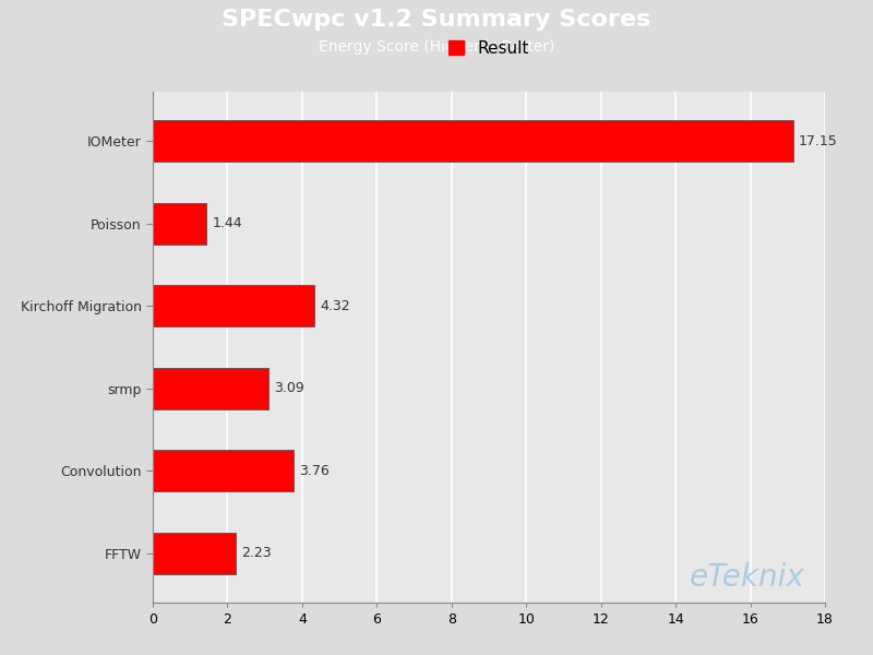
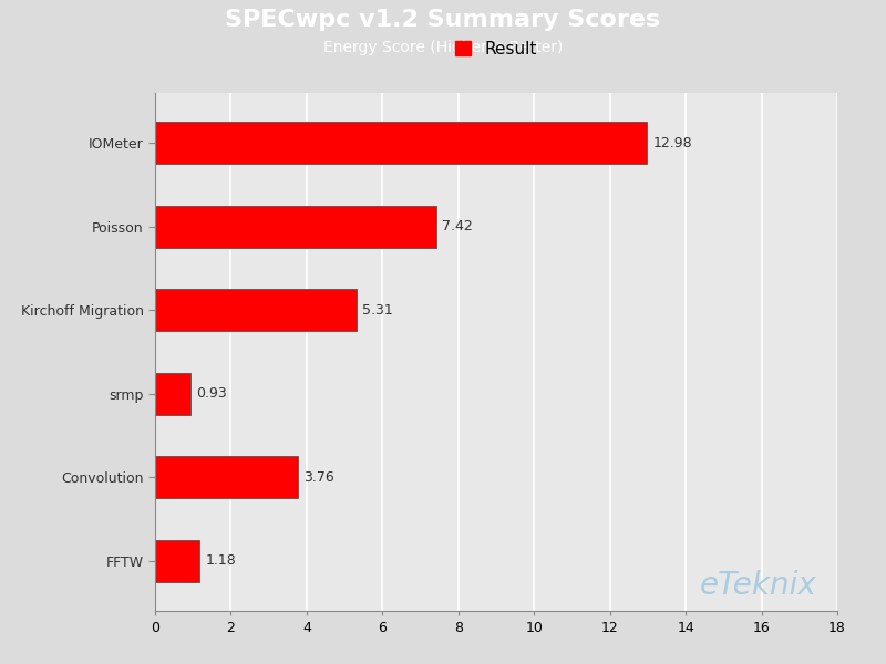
IOMeter: 17.15 -> 12.98
Poisson: 1.44 -> 7.42
Kirchoff Migration: 4.32 -> 5.31
srmp: 3.09 -> 0.93
FFTW: 2.23 -> 1.18
